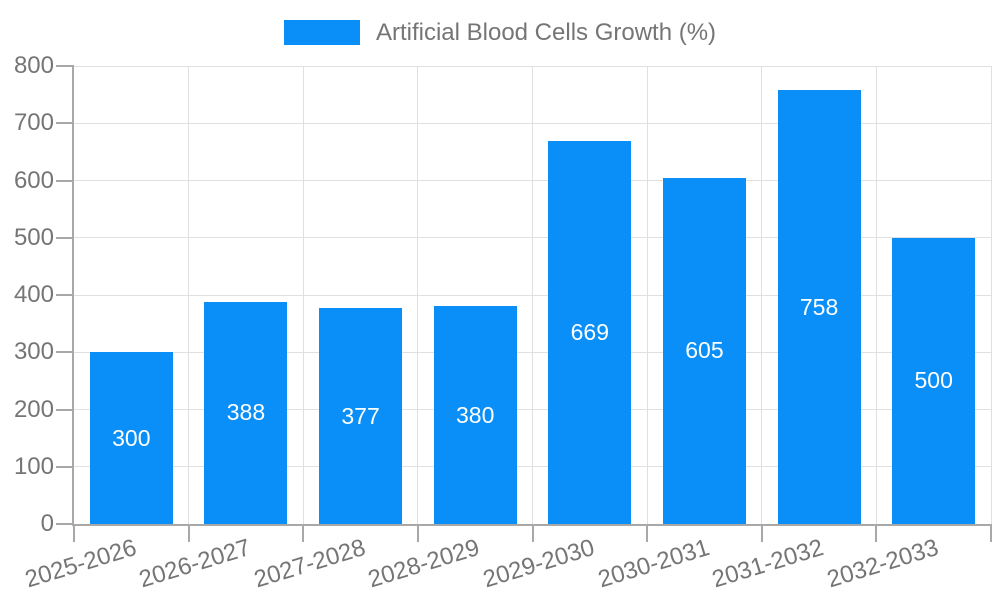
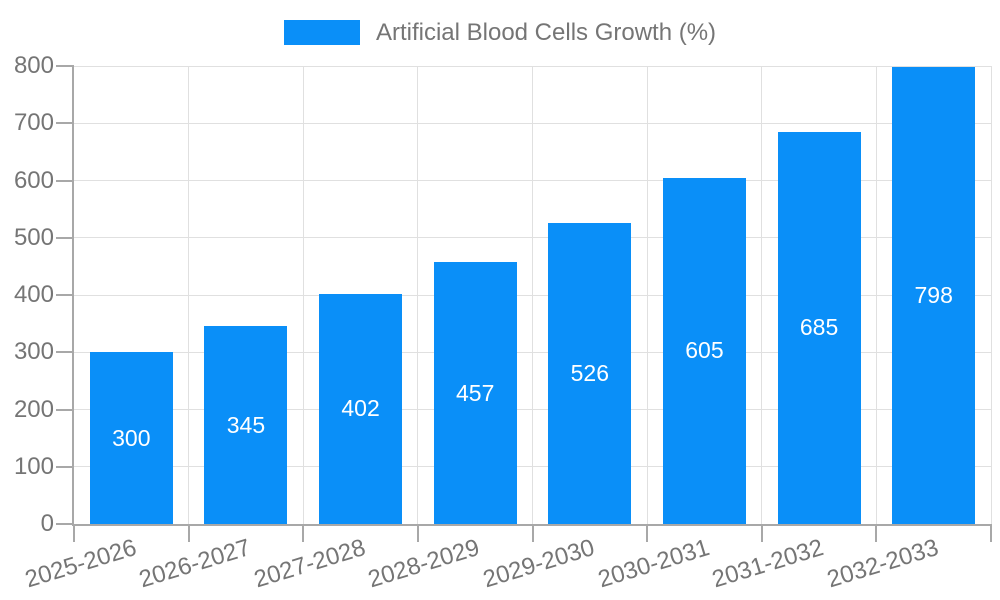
2026-2027: 388 -> 345
2027-2028: 377 -> 402
2028-2029: 380 -> 457
2029-2030: 669 -> 526
2031-2032: 758 -> 685
2032-2033: 500 -> 798
